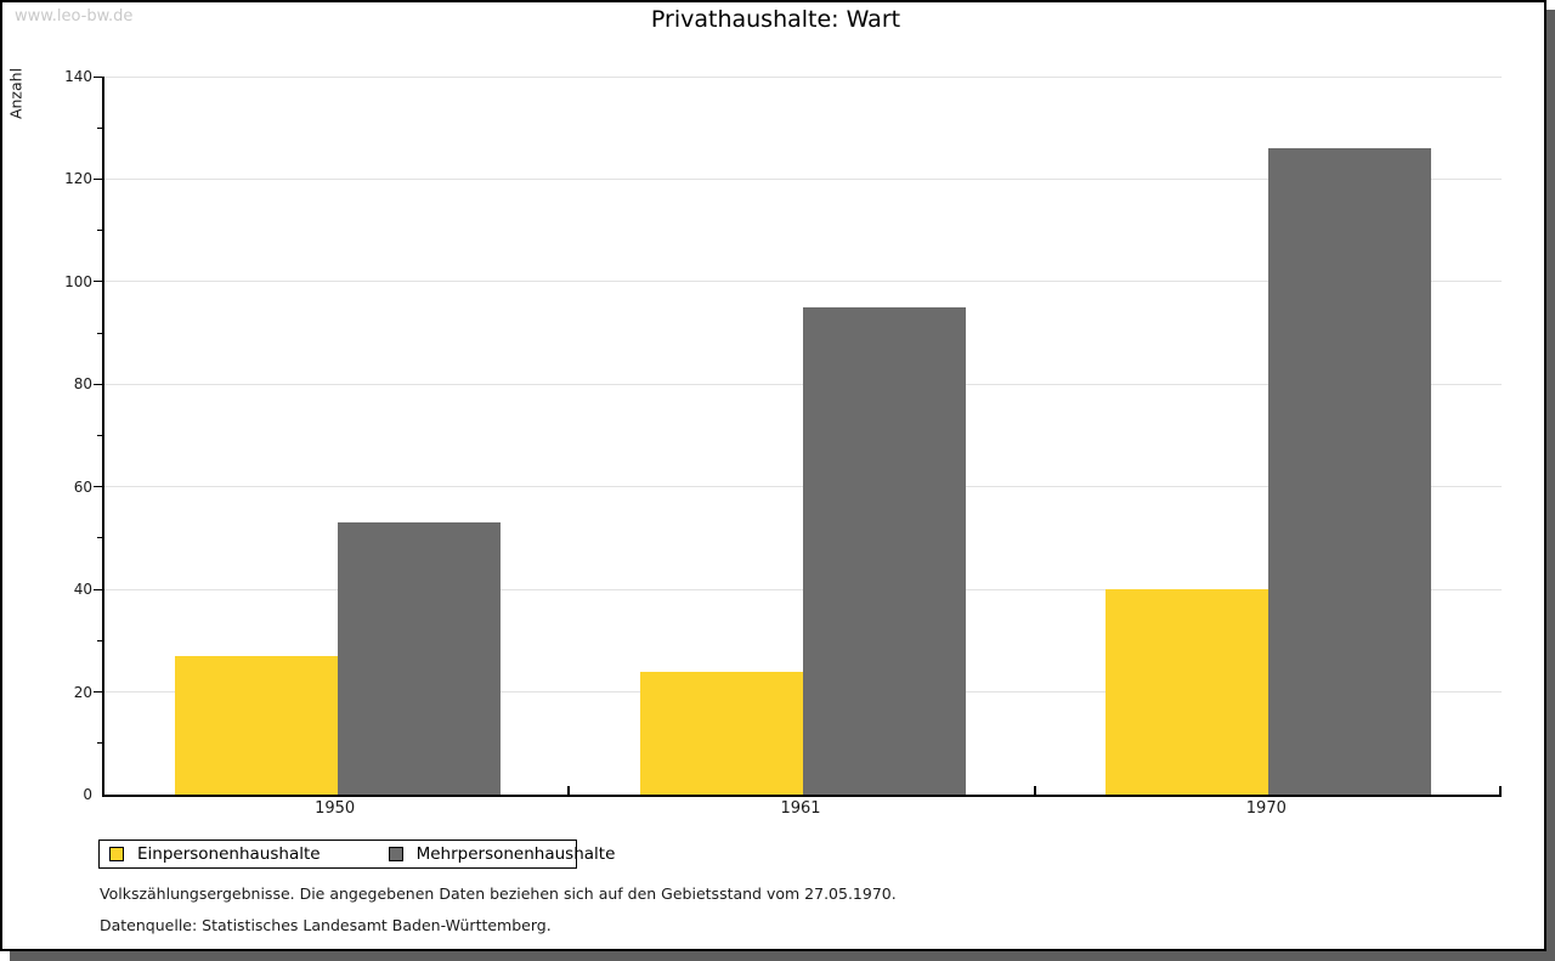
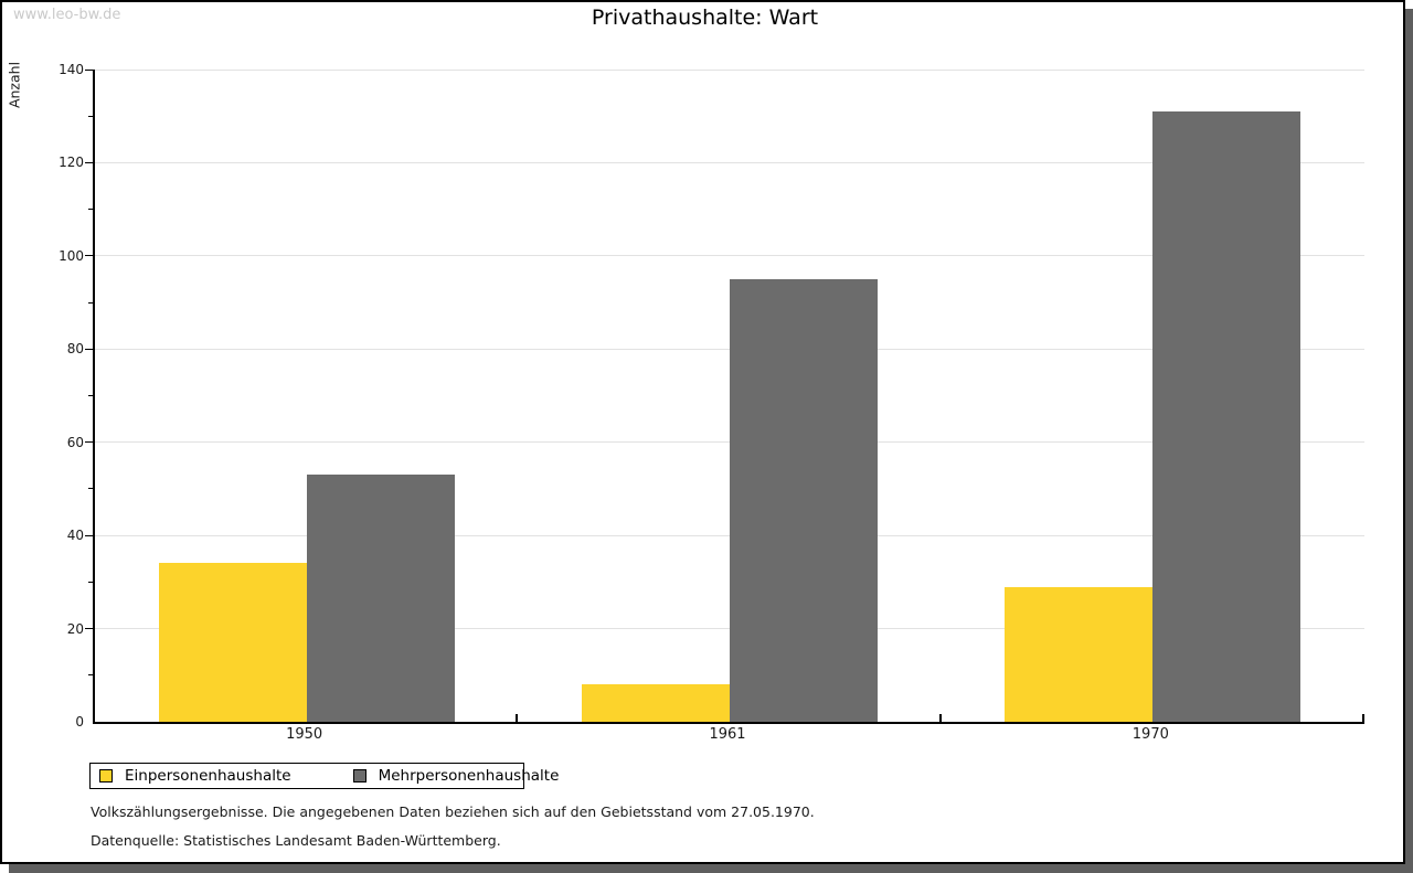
Einpersonenhaushalte/1950: 27 -> 34
Einpersonenhaushalte/1961: 24 -> 8
Einpersonenhaushalte/1970: 40 -> 29
Mehrpersonenhaushalte/1970: 126 -> 131
